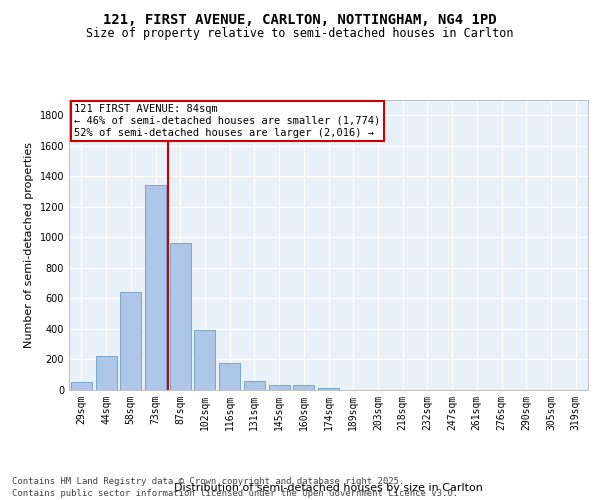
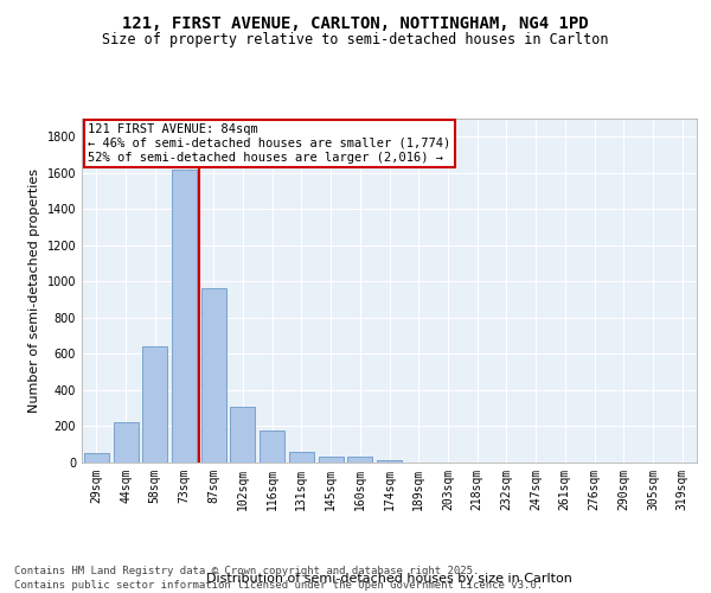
73sqm: 1340 -> 1620
102sqm: 390 -> 310
